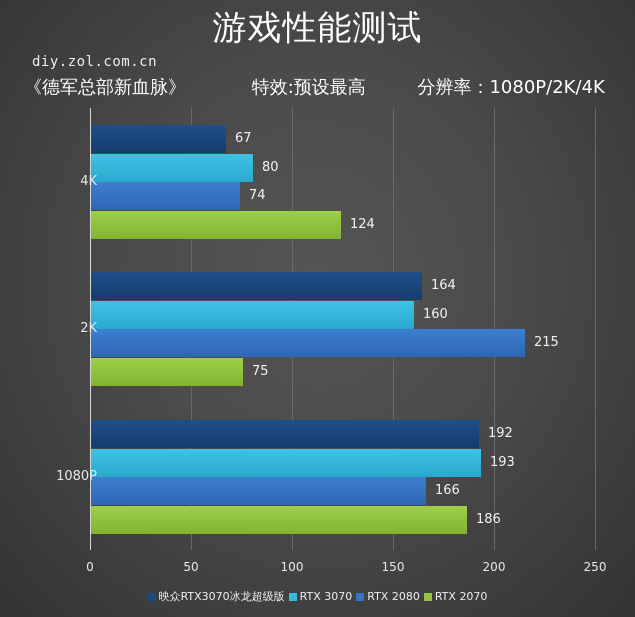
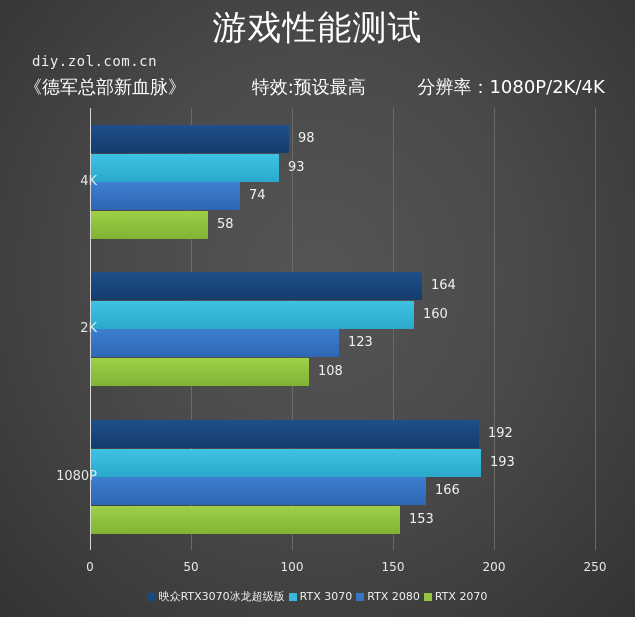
映众RTX3070冰龙超级版/4K: 67 -> 98
RTX 3070/4K: 80 -> 93
RTX 2070/4K: 124 -> 58
RTX 2080/2K: 215 -> 123
RTX 2070/2K: 75 -> 108
RTX 2070/1080P: 186 -> 153
